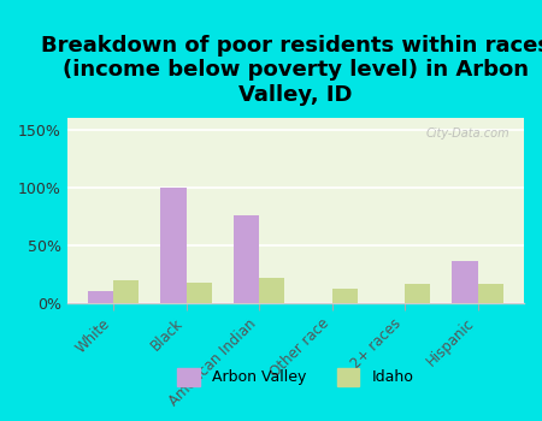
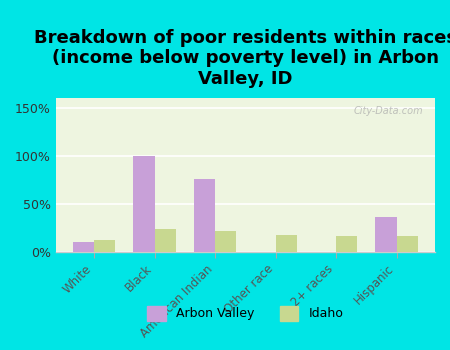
Idaho/White: 20% -> 12%
Idaho/Black: 18% -> 24%
Idaho/Other race: 12% -> 18%
